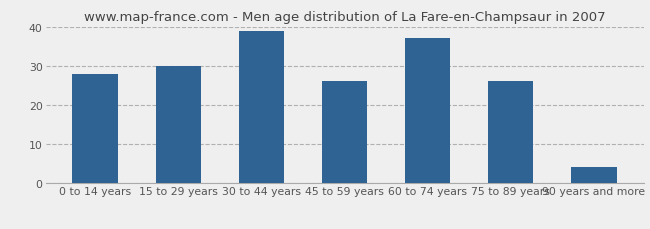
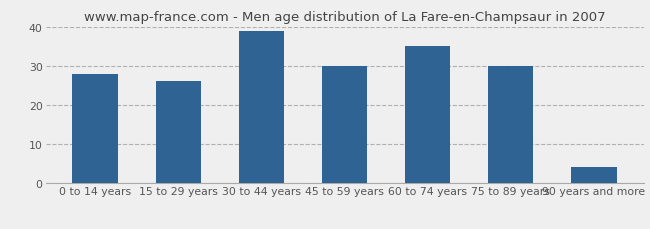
15 to 29 years: 30 -> 26
45 to 59 years: 26 -> 30
60 to 74 years: 37 -> 35
75 to 89 years: 26 -> 30
